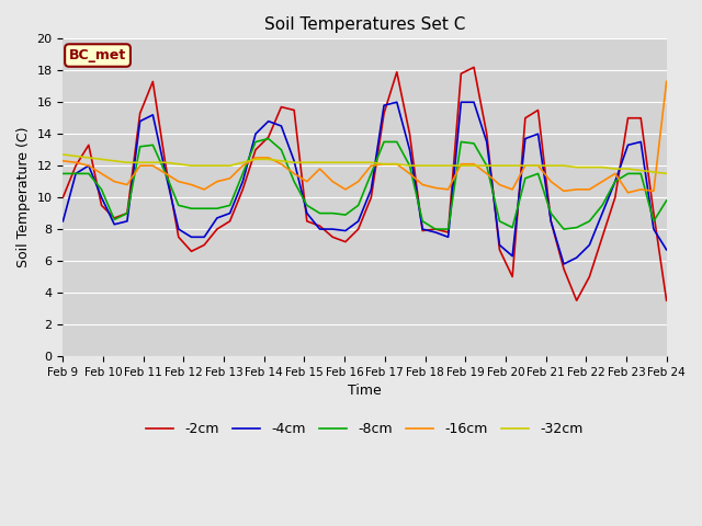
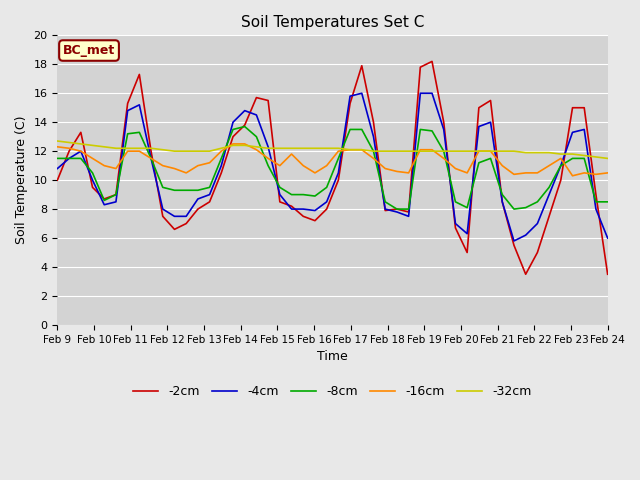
-4cm/Feb 9: 8.5 -> 10.8
-4cm/Feb 24: 6.7 -> 6.0
-8cm/Feb 24: 9.8 -> 8.5
-16cm/Feb 24: 17.3 -> 10.5
